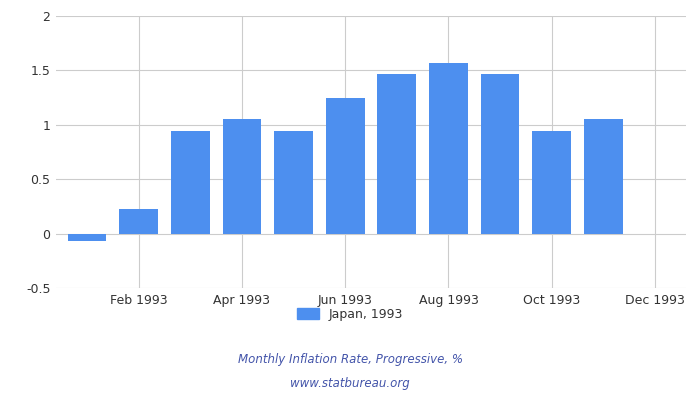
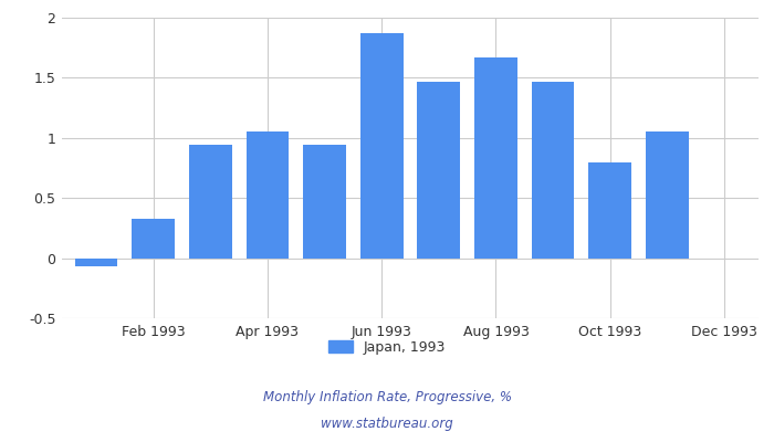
Feb 1993: 0.23 -> 0.33
Jun 1993: 1.25 -> 1.87
Aug 1993: 1.57 -> 1.67
Oct 1993: 0.94 -> 0.80
